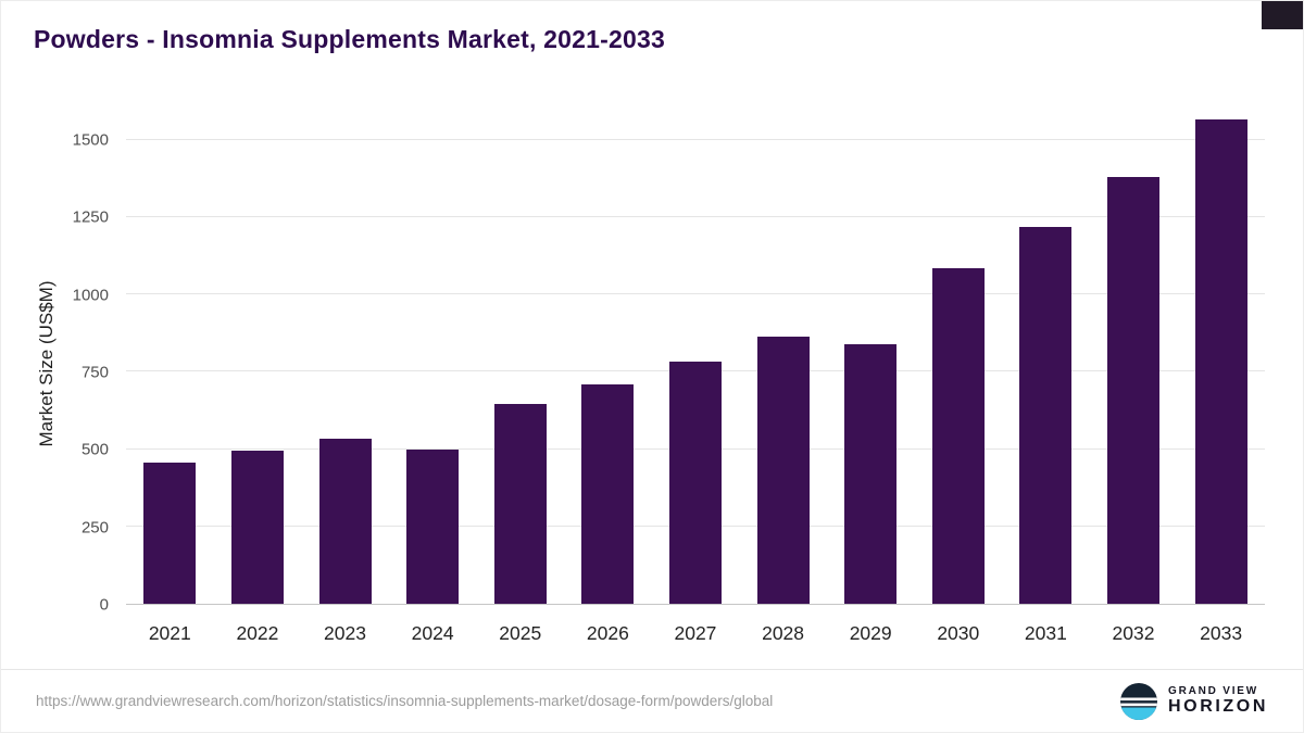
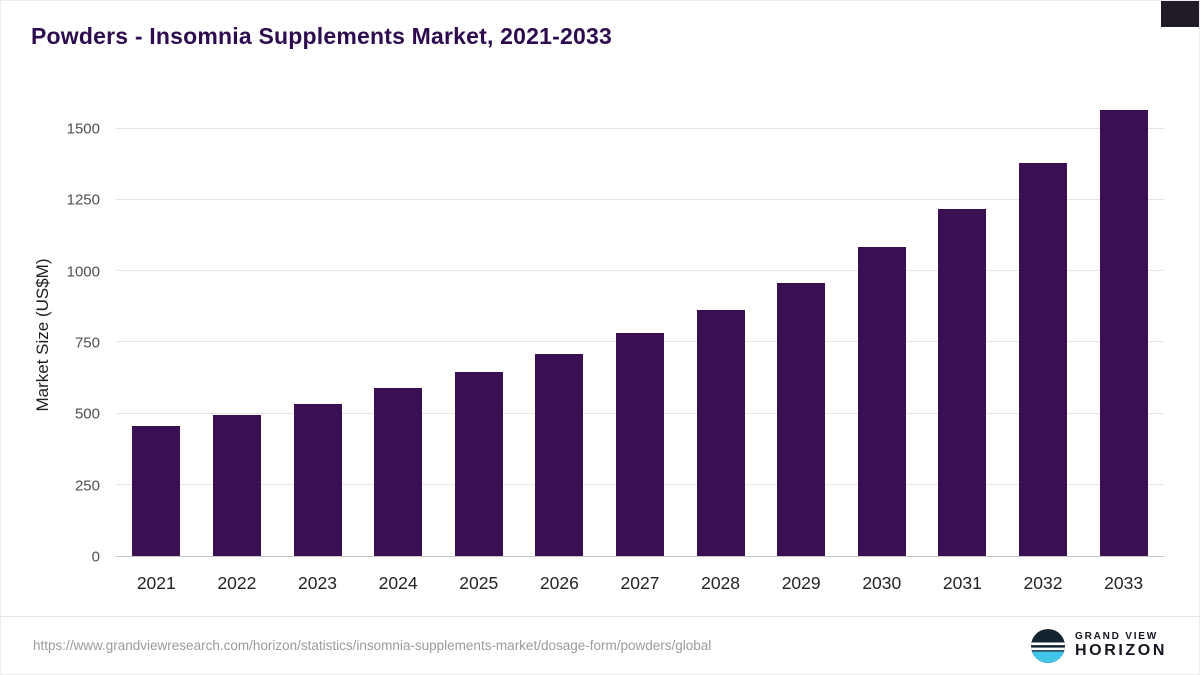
2024: 500 -> 590
2029: 840 -> 960
